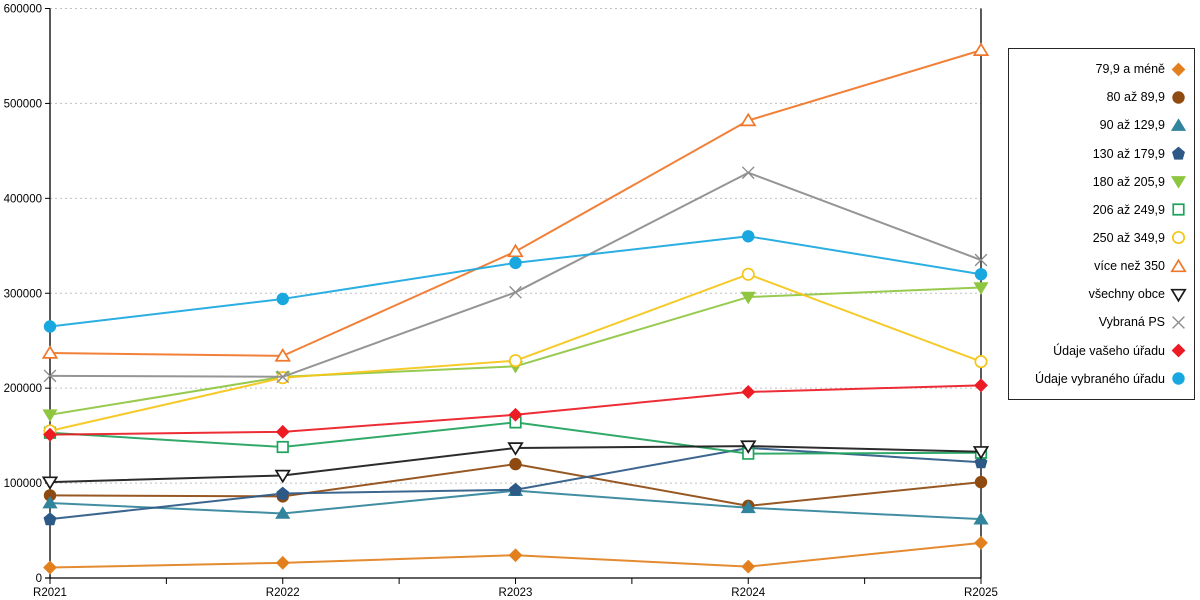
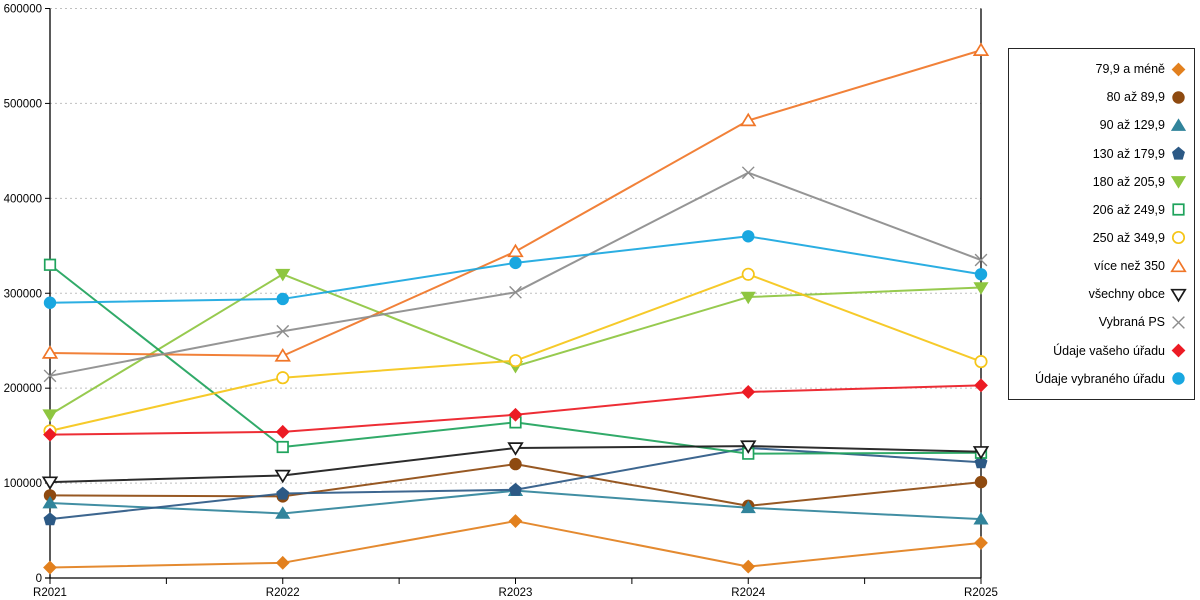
206 až 249,9/R2021: 150000 -> 330000
Údaje vybraného úřadu/R2021: 260000 -> 290000
180 až 205,9/R2022: 210000 -> 320000
Vybraná PS/R2022: 210000 -> 260000
79,9 a méně/R2023: 20000 -> 60000
